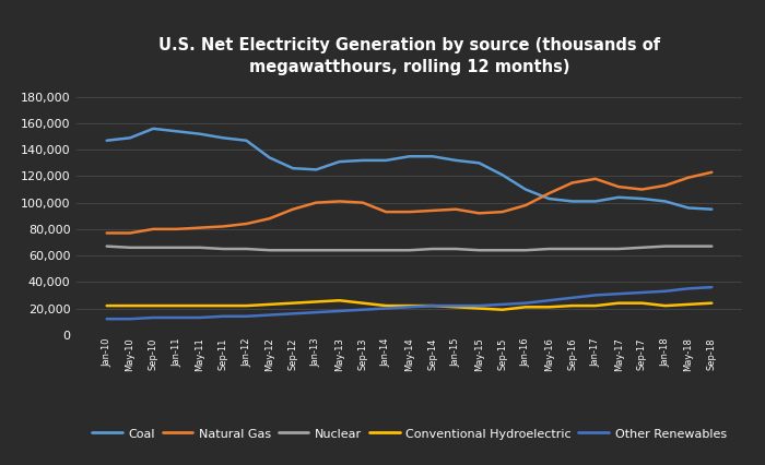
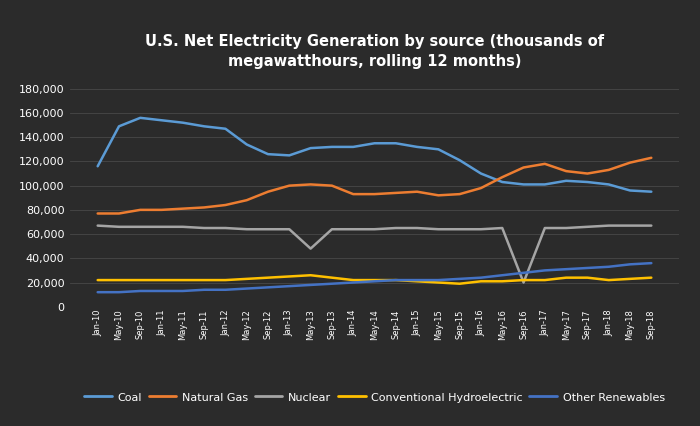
Coal/Jan-10: 147,000 -> 116,000
Nuclear/May-13: 64,000 -> 48,000
Nuclear/Sep-16: 65,000 -> 20,000
